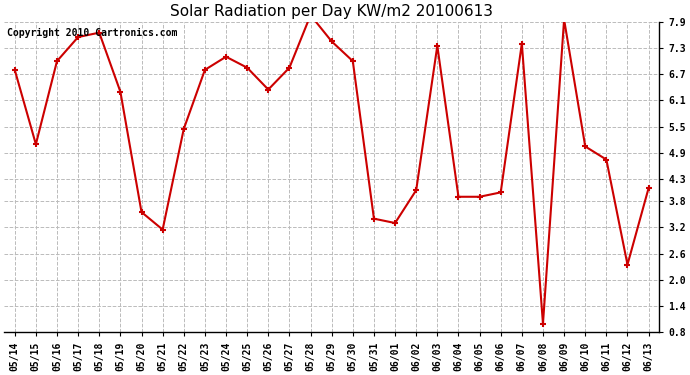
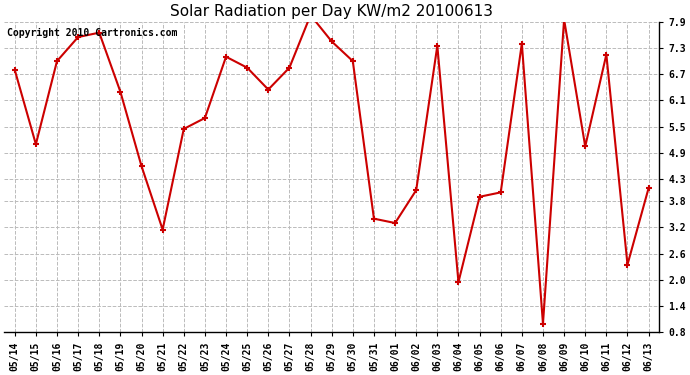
05/20: 3.55 -> 4.60
05/23: 6.80 -> 5.70
06/04: 3.90 -> 1.95
06/11: 4.75 -> 7.15
